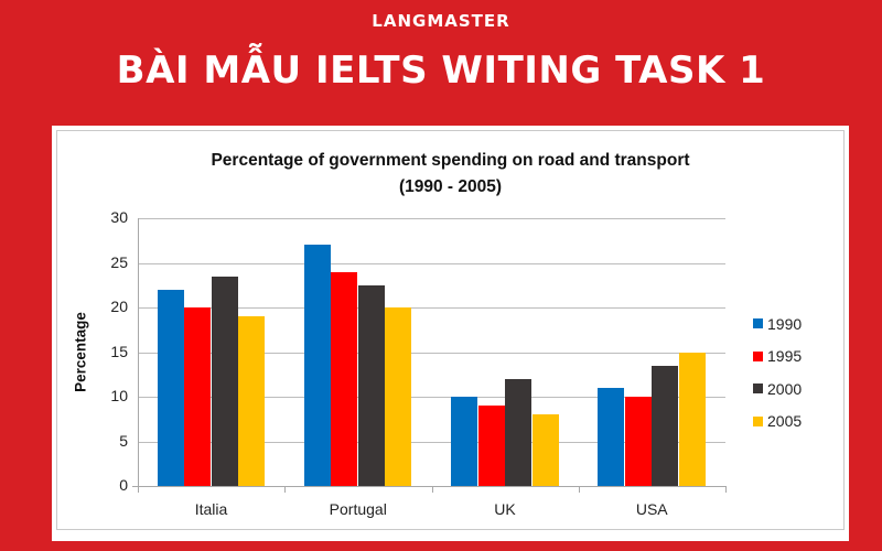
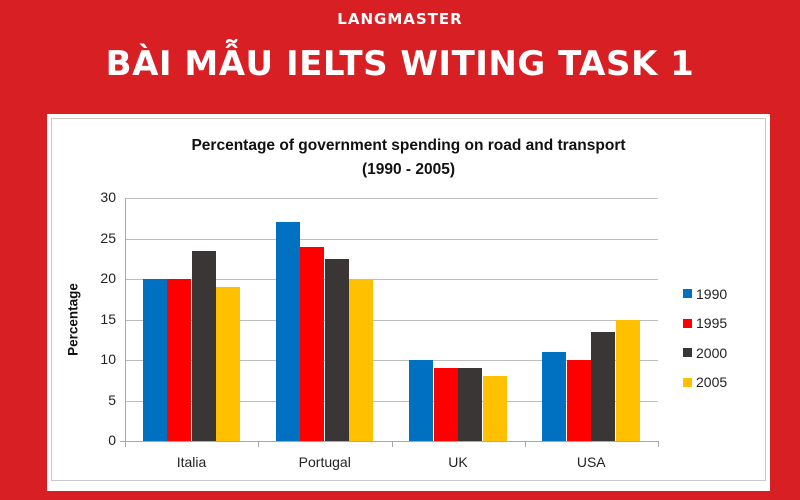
1990/Italia: 22 -> 20
2000/UK: 12 -> 9
